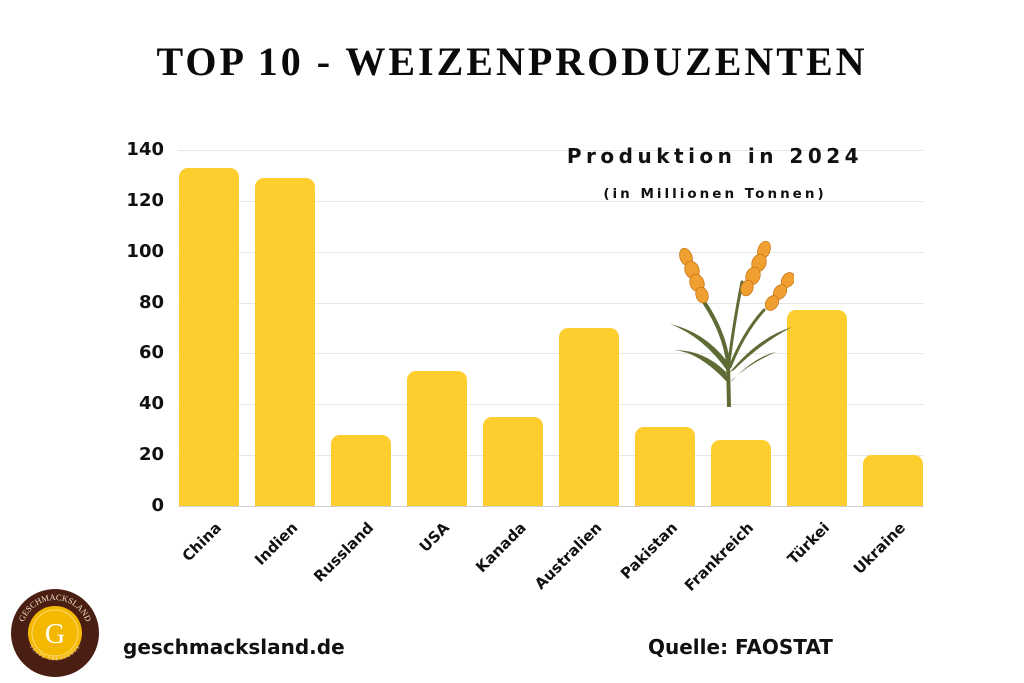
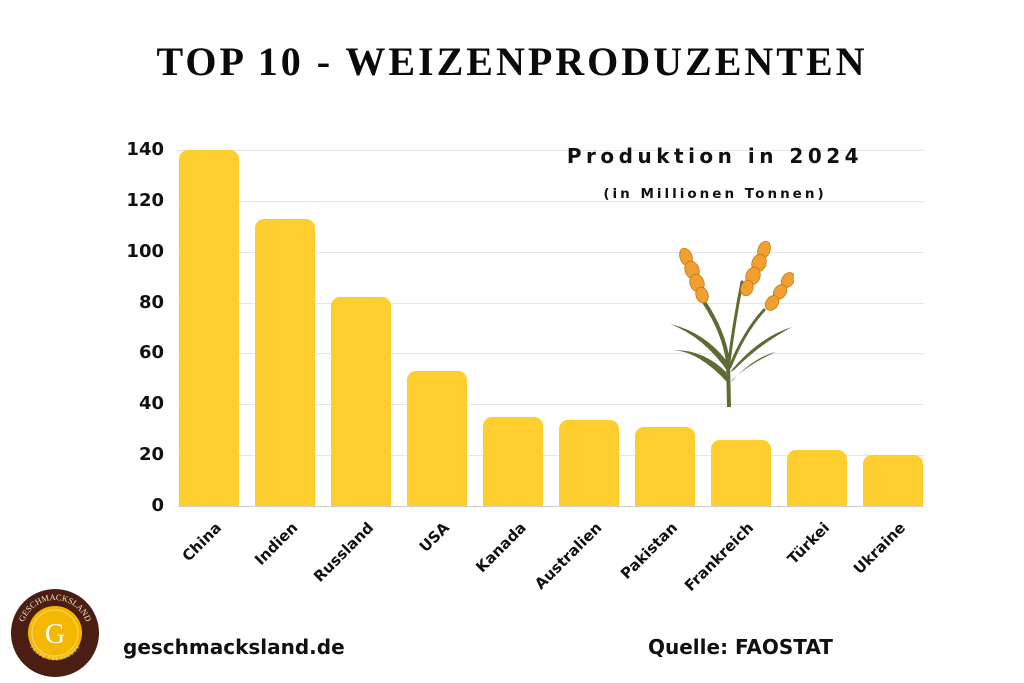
China: 133 -> 140
Indien: 129 -> 113
Russland: 28 -> 82
Australien: 70 -> 34
Türkei: 77 -> 22
